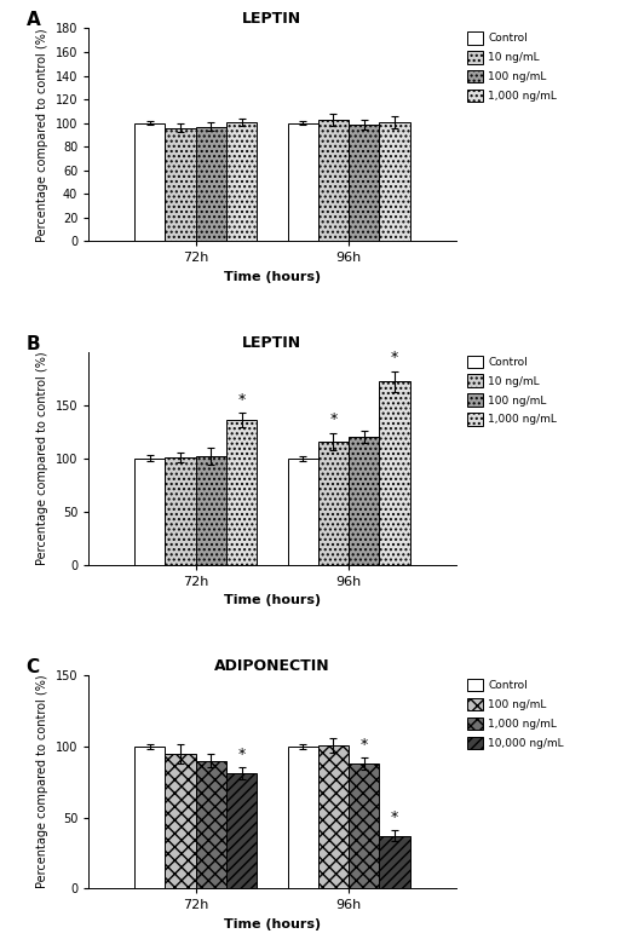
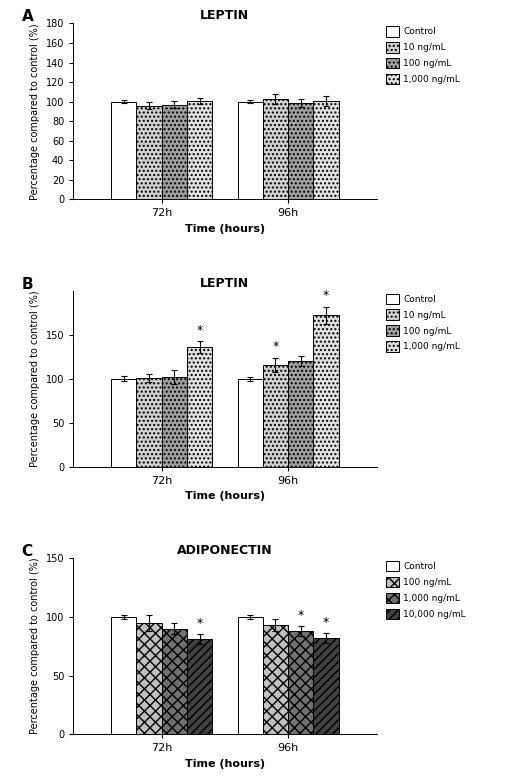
ADIPONECTIN/100 ng/mL/96h: 101 -> 93
ADIPONECTIN/10,000 ng/mL/96h: 37 -> 82
